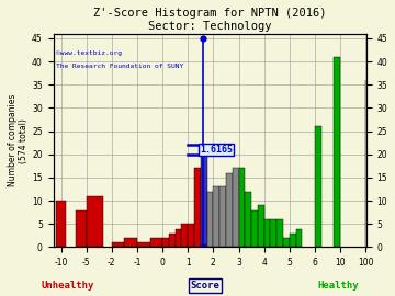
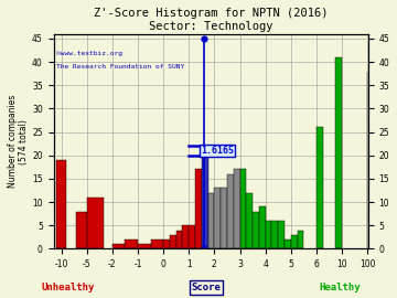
-10: 10 -> 19
100: 36 -> 38
